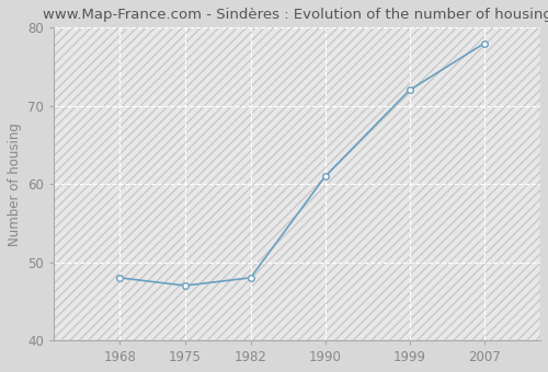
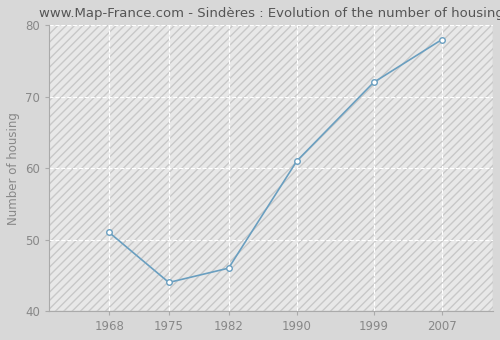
1968: 48 -> 51
1975: 47 -> 44
1982: 48 -> 46
